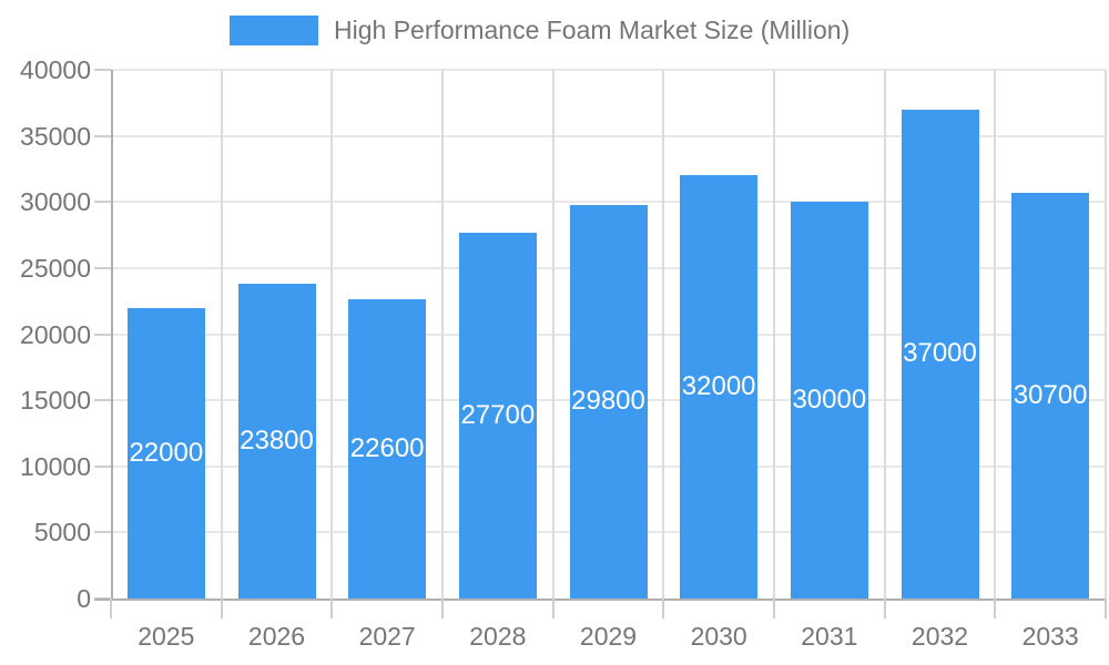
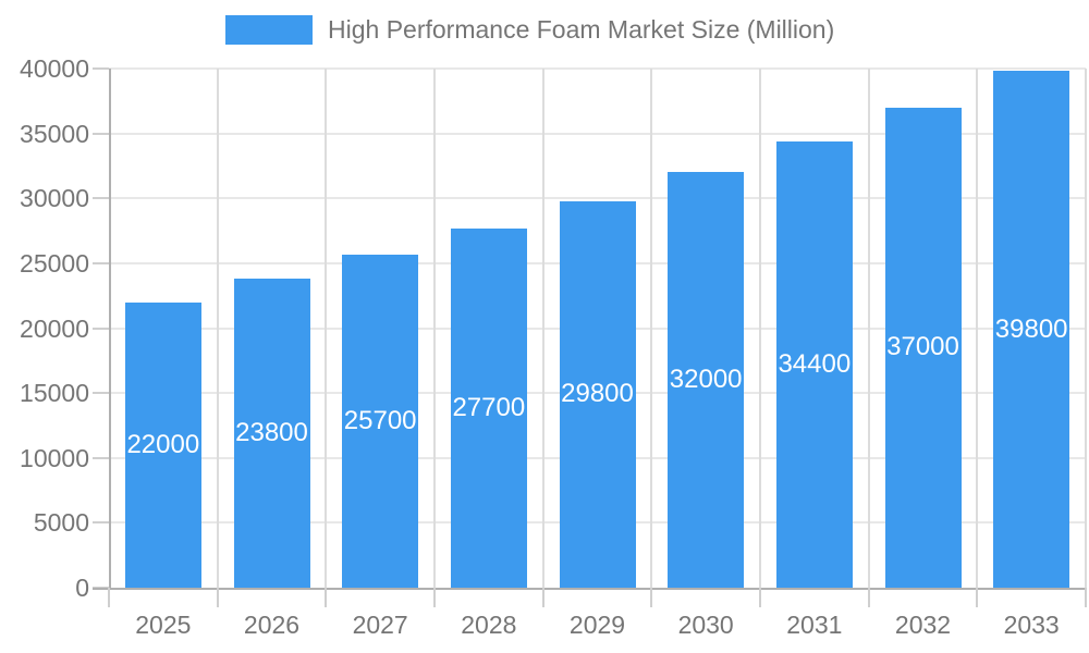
2027: 22600 -> 25700
2031: 30000 -> 34400
2033: 30700 -> 39800
